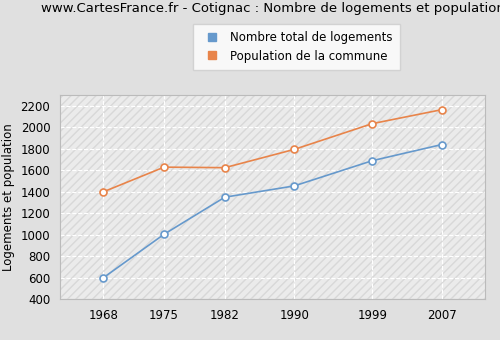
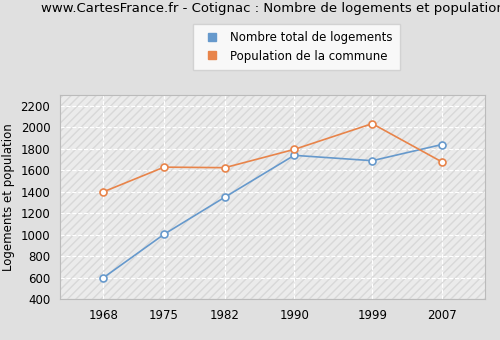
Nombre total de logements/1990: 1460 -> 1740
Population de la commune/2007: 2160 -> 1680
